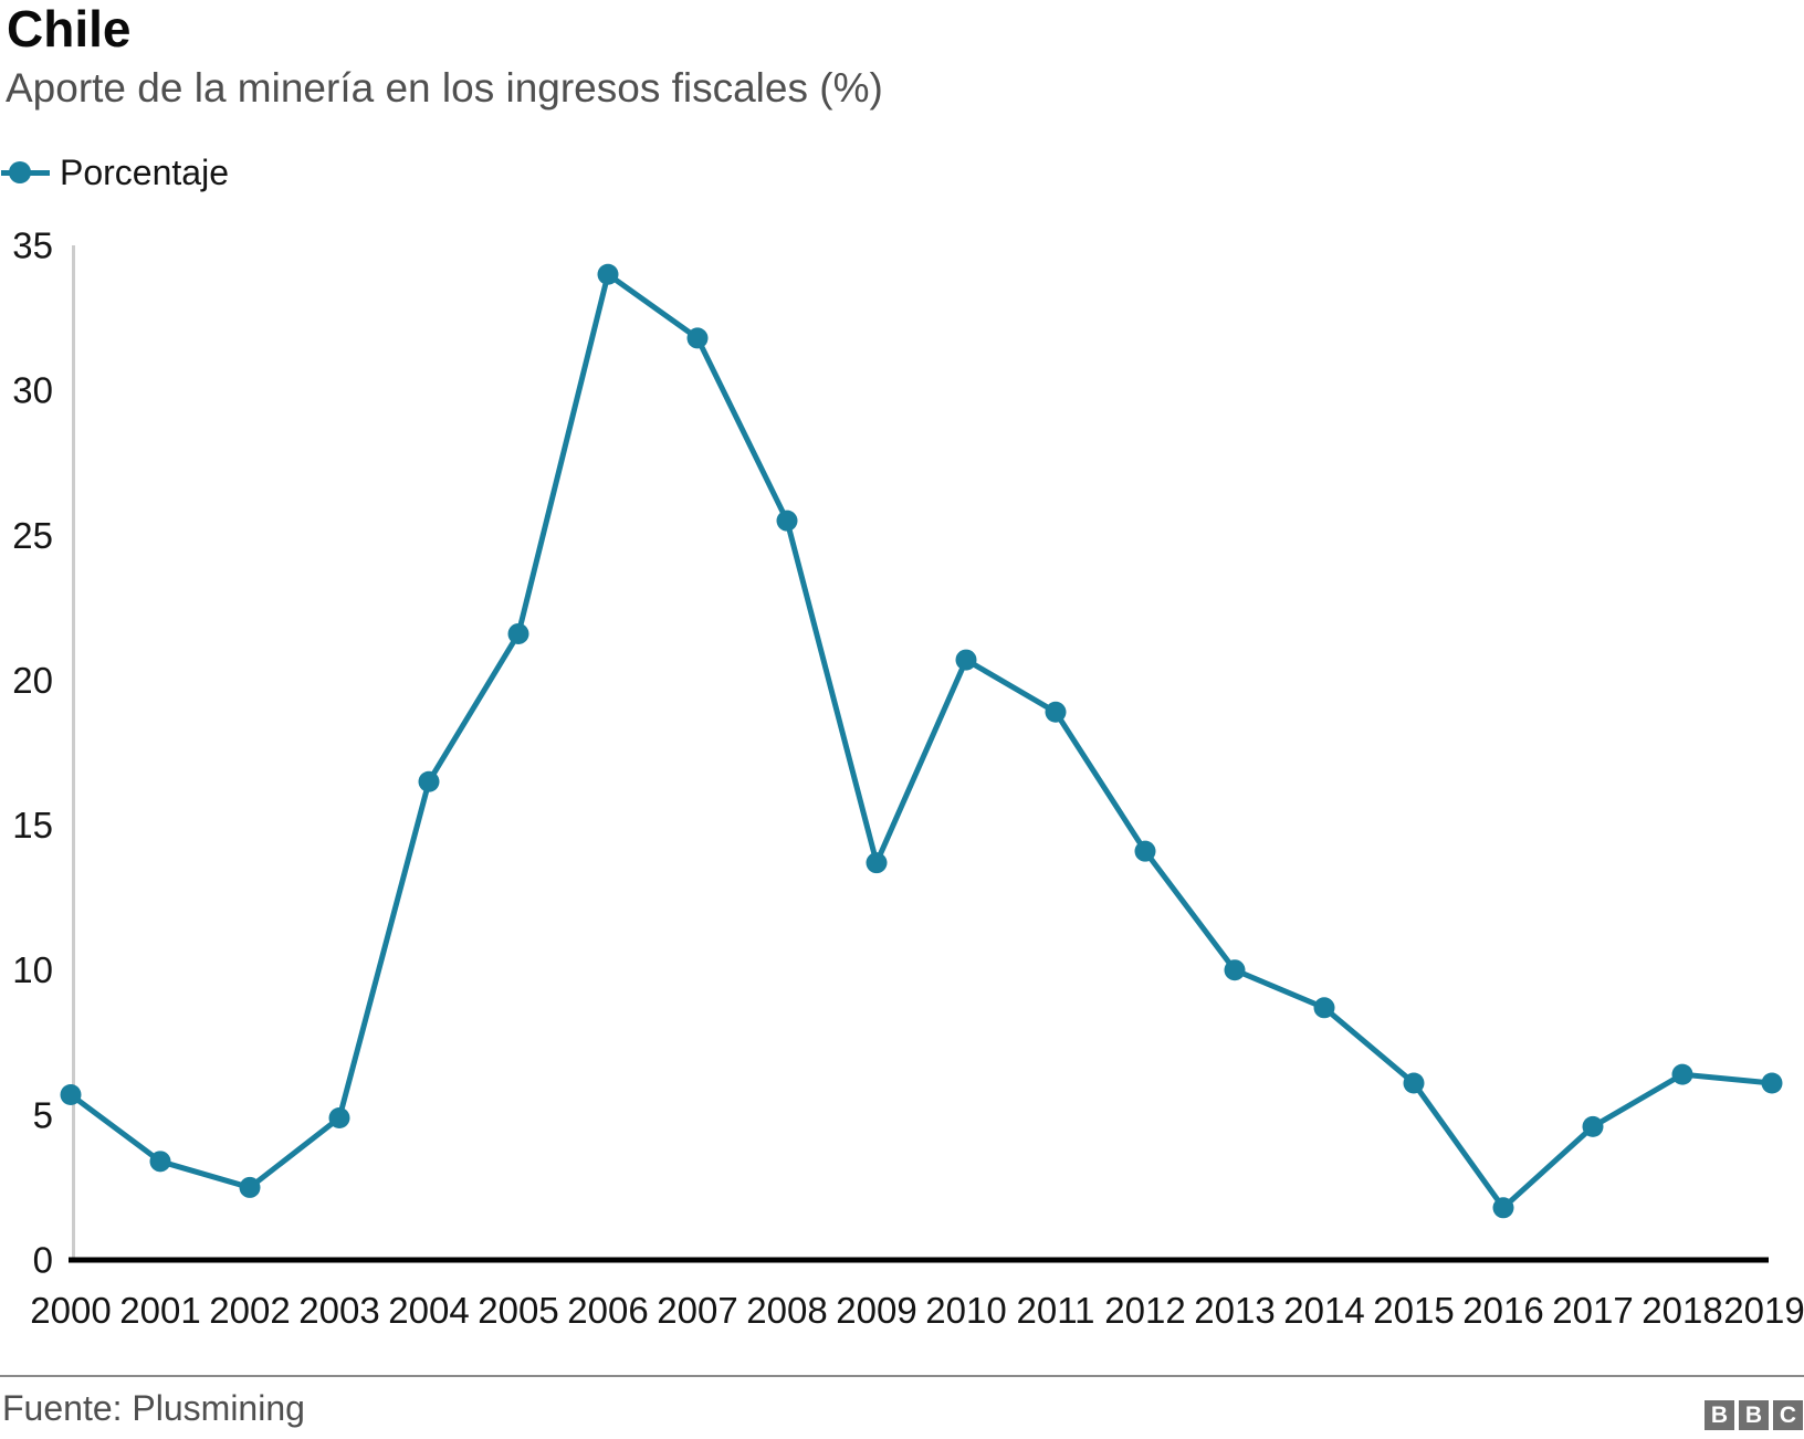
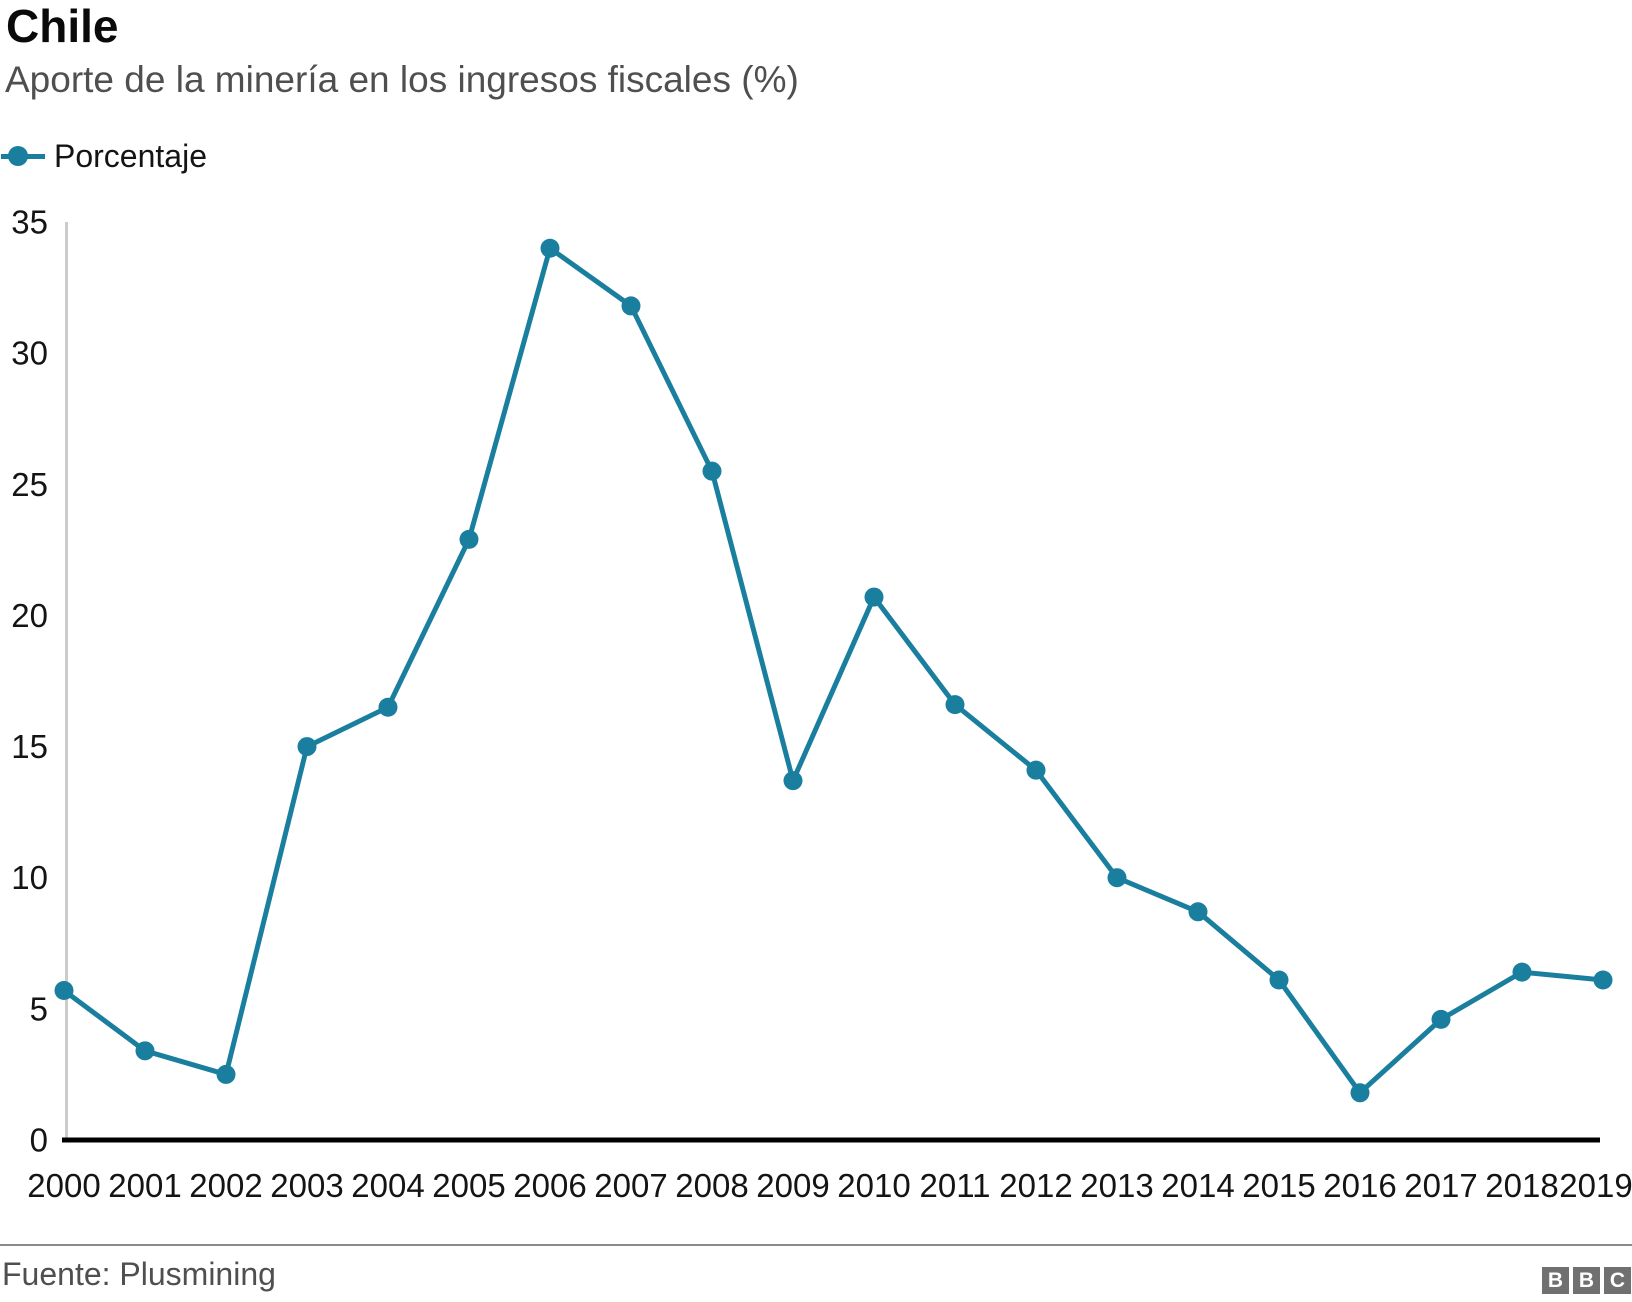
2003: 4.9 -> 15.0
2005: 21.6 -> 22.9
2011: 18.9 -> 16.6
